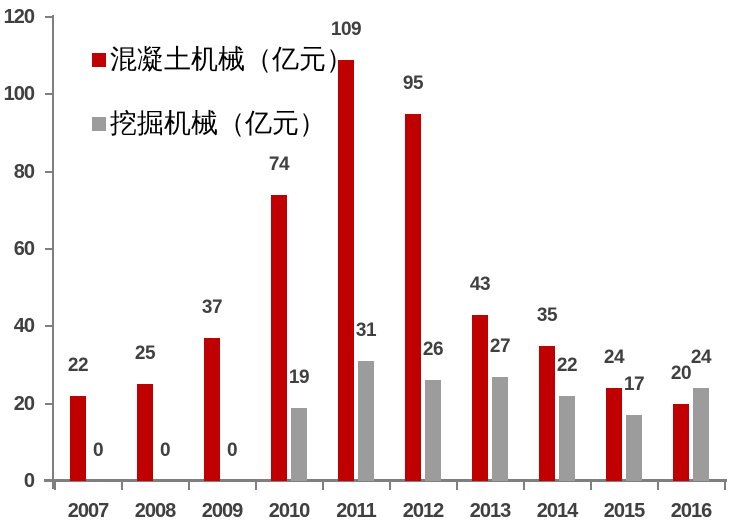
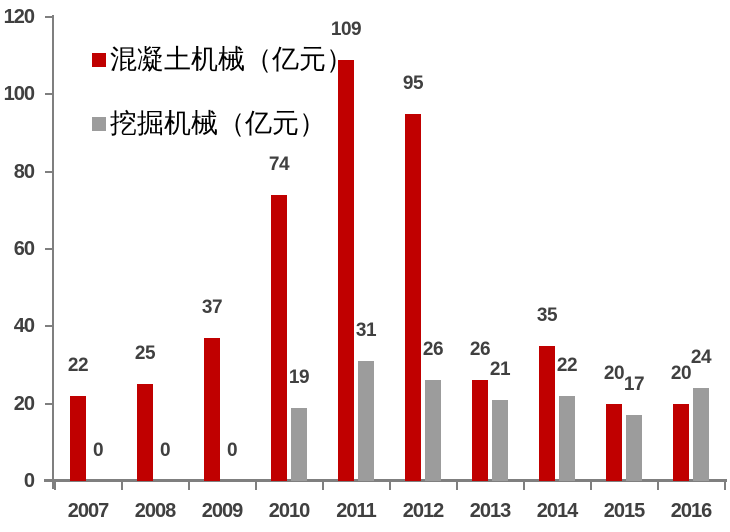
混凝土机械（亿元）/2013: 43 -> 26
挖掘机械（亿元）/2013: 27 -> 21
混凝土机械（亿元）/2015: 24 -> 20
